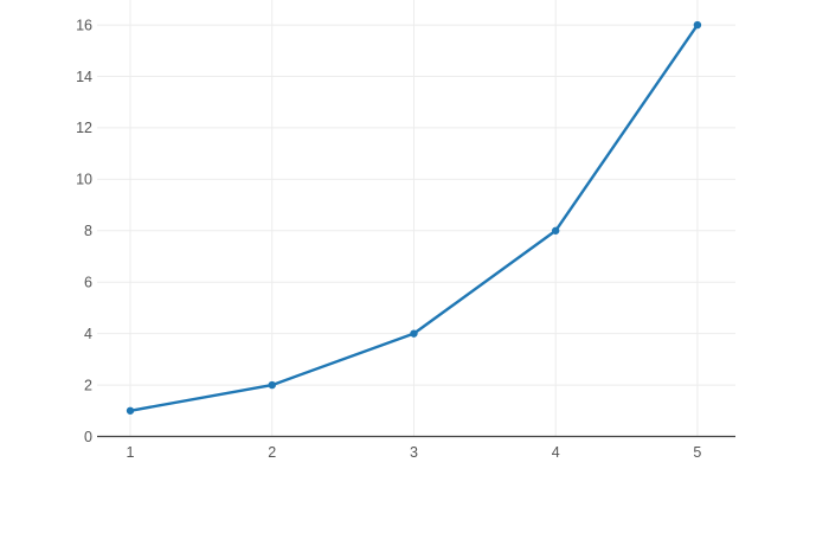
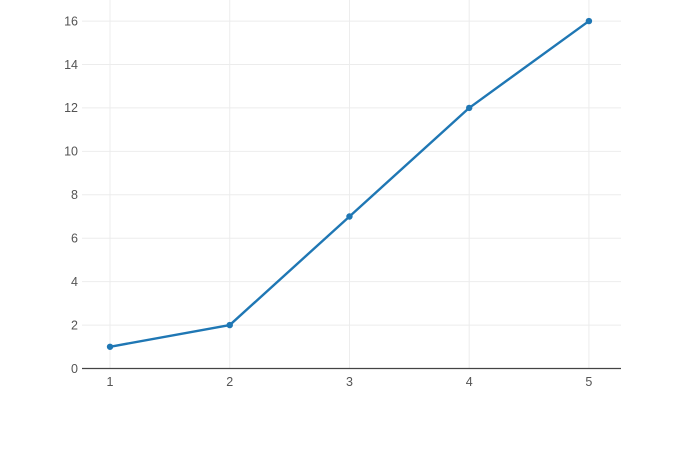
3: 4 -> 7
4: 8 -> 12
